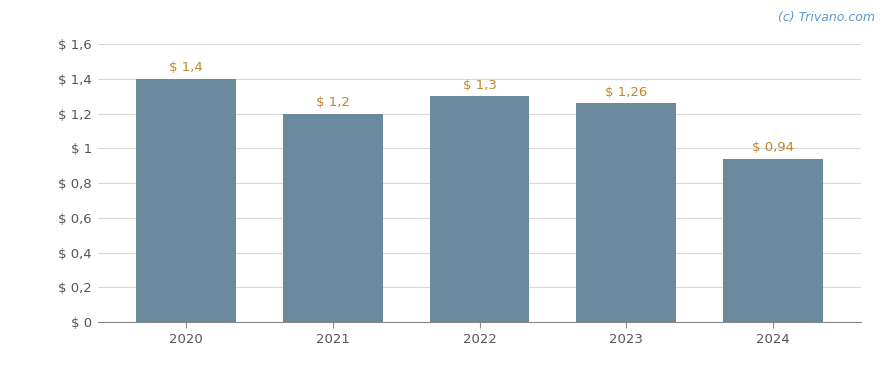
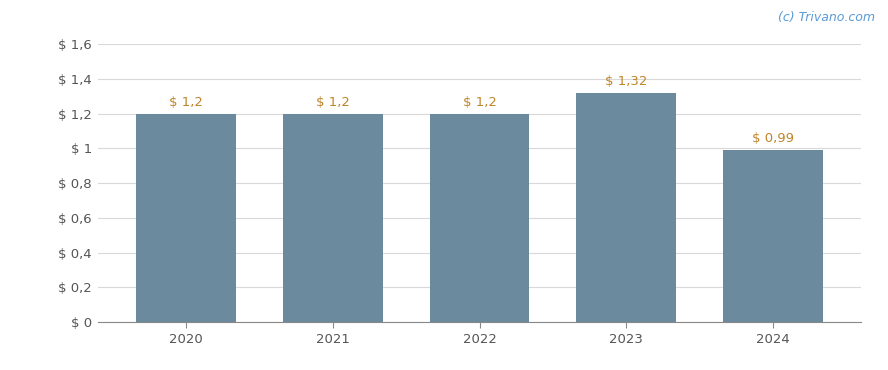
2020: 1,4 -> 1,2
2022: 1,3 -> 1,2
2023: 1,26 -> 1,32
2024: 0,94 -> 0,99
